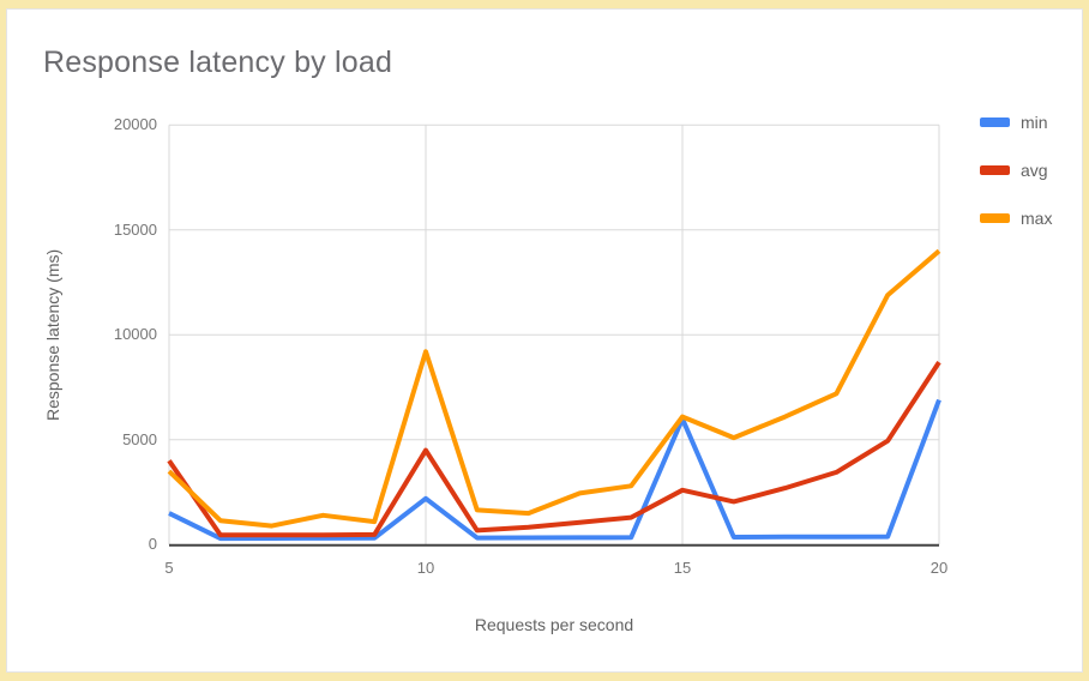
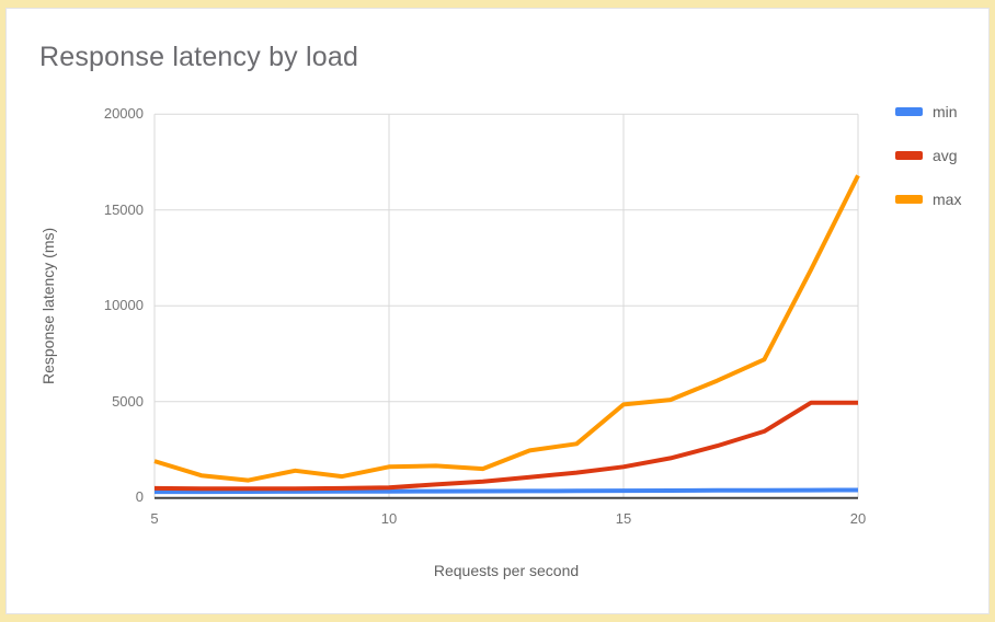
min/5: 1500 -> 300
avg/5: 4000 -> 500
max/5: 3500 -> 1900
min/10: 2200 -> 300
avg/10: 4500 -> 500
max/10: 9200 -> 1600
min/15: 6000 -> 400
avg/15: 2600 -> 1600
max/15: 6100 -> 4800
min/20: 6900 -> 400
avg/20: 8700 -> 5000
max/20: 14000 -> 16800
